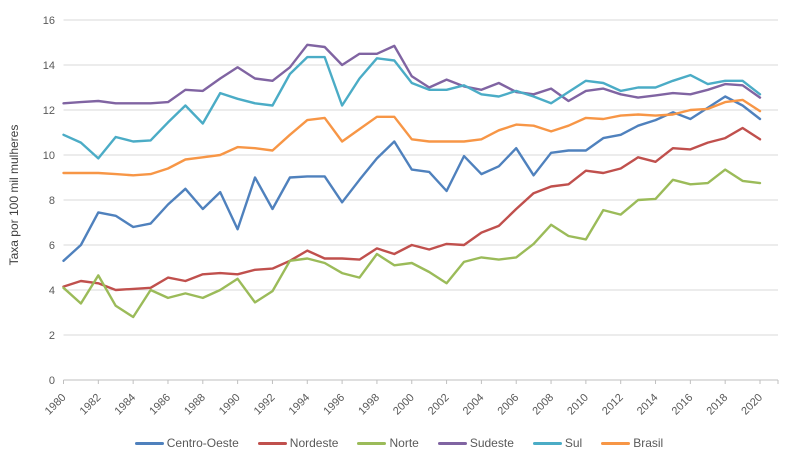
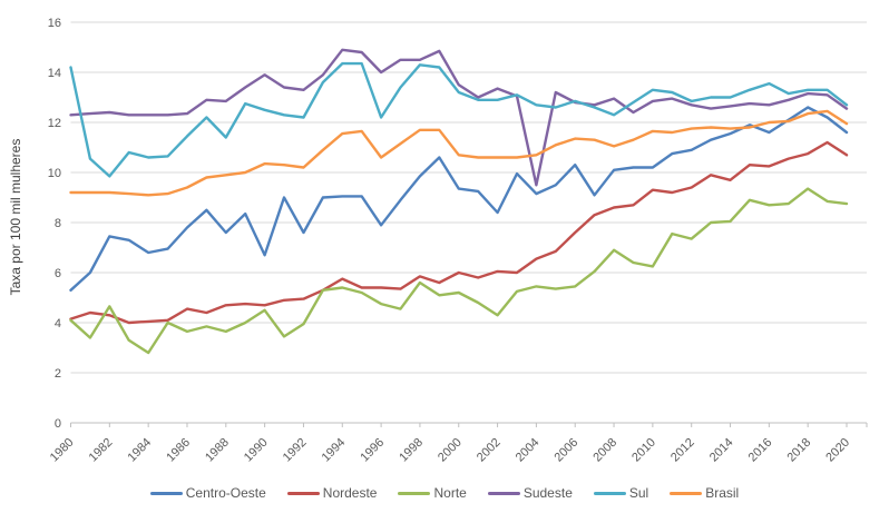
Sul/1980: 10.9 -> 14.2
Sudeste/2004: 12.9 -> 9.5
